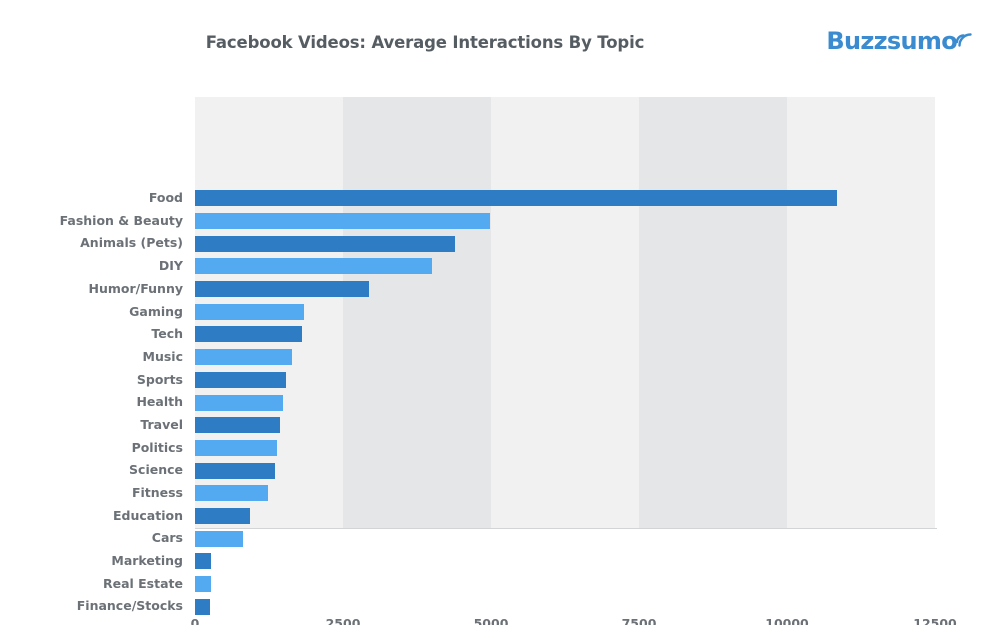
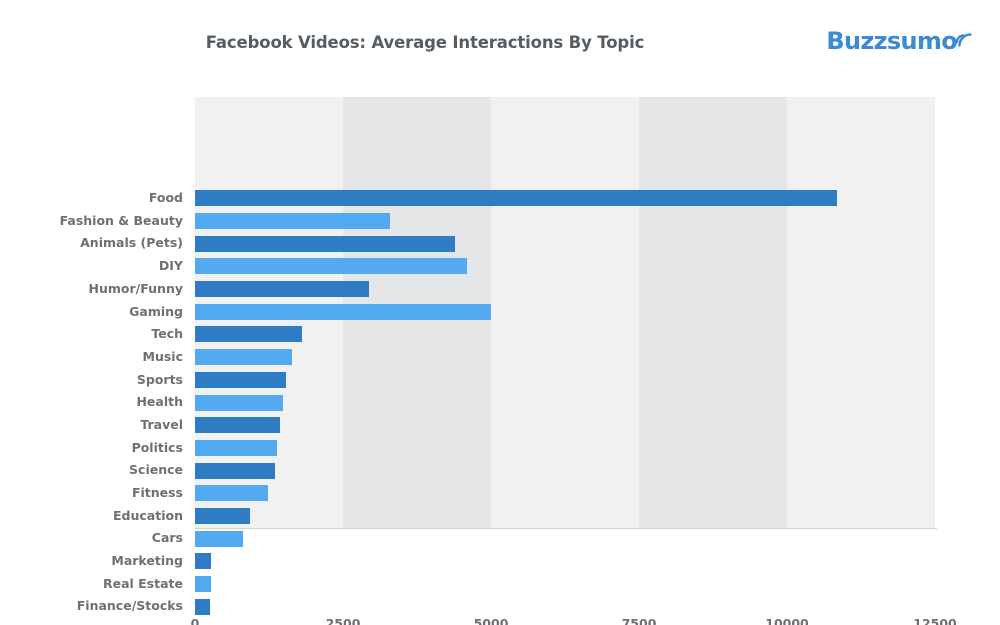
Fashion & Beauty: 5000 -> 3300
DIY: 4000 -> 4600
Gaming: 1800 -> 5000
